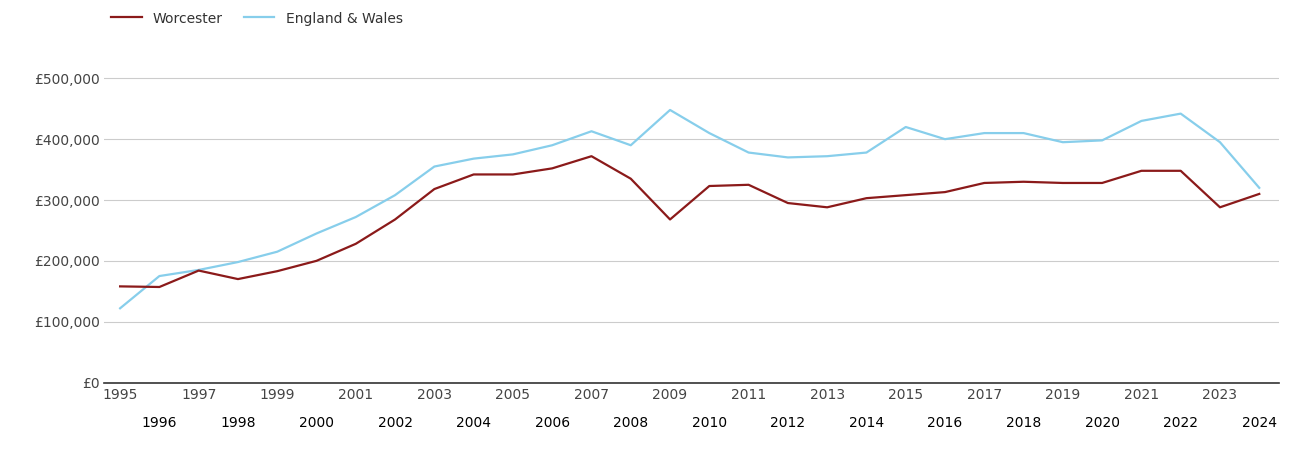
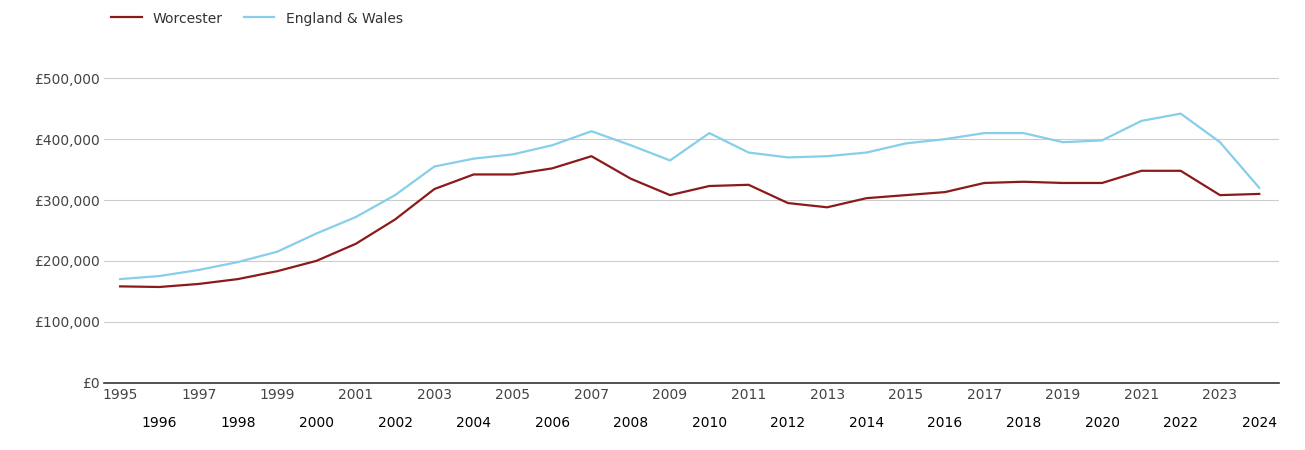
England & Wales/1995: £122,000 -> £170,000
Worcester/1997: £184,000 -> £162,000
Worcester/2009: £268,000 -> £308,000
England & Wales/2009: £448,000 -> £365,000
England & Wales/2015: £420,000 -> £393,000
Worcester/2023: £288,000 -> £308,000
